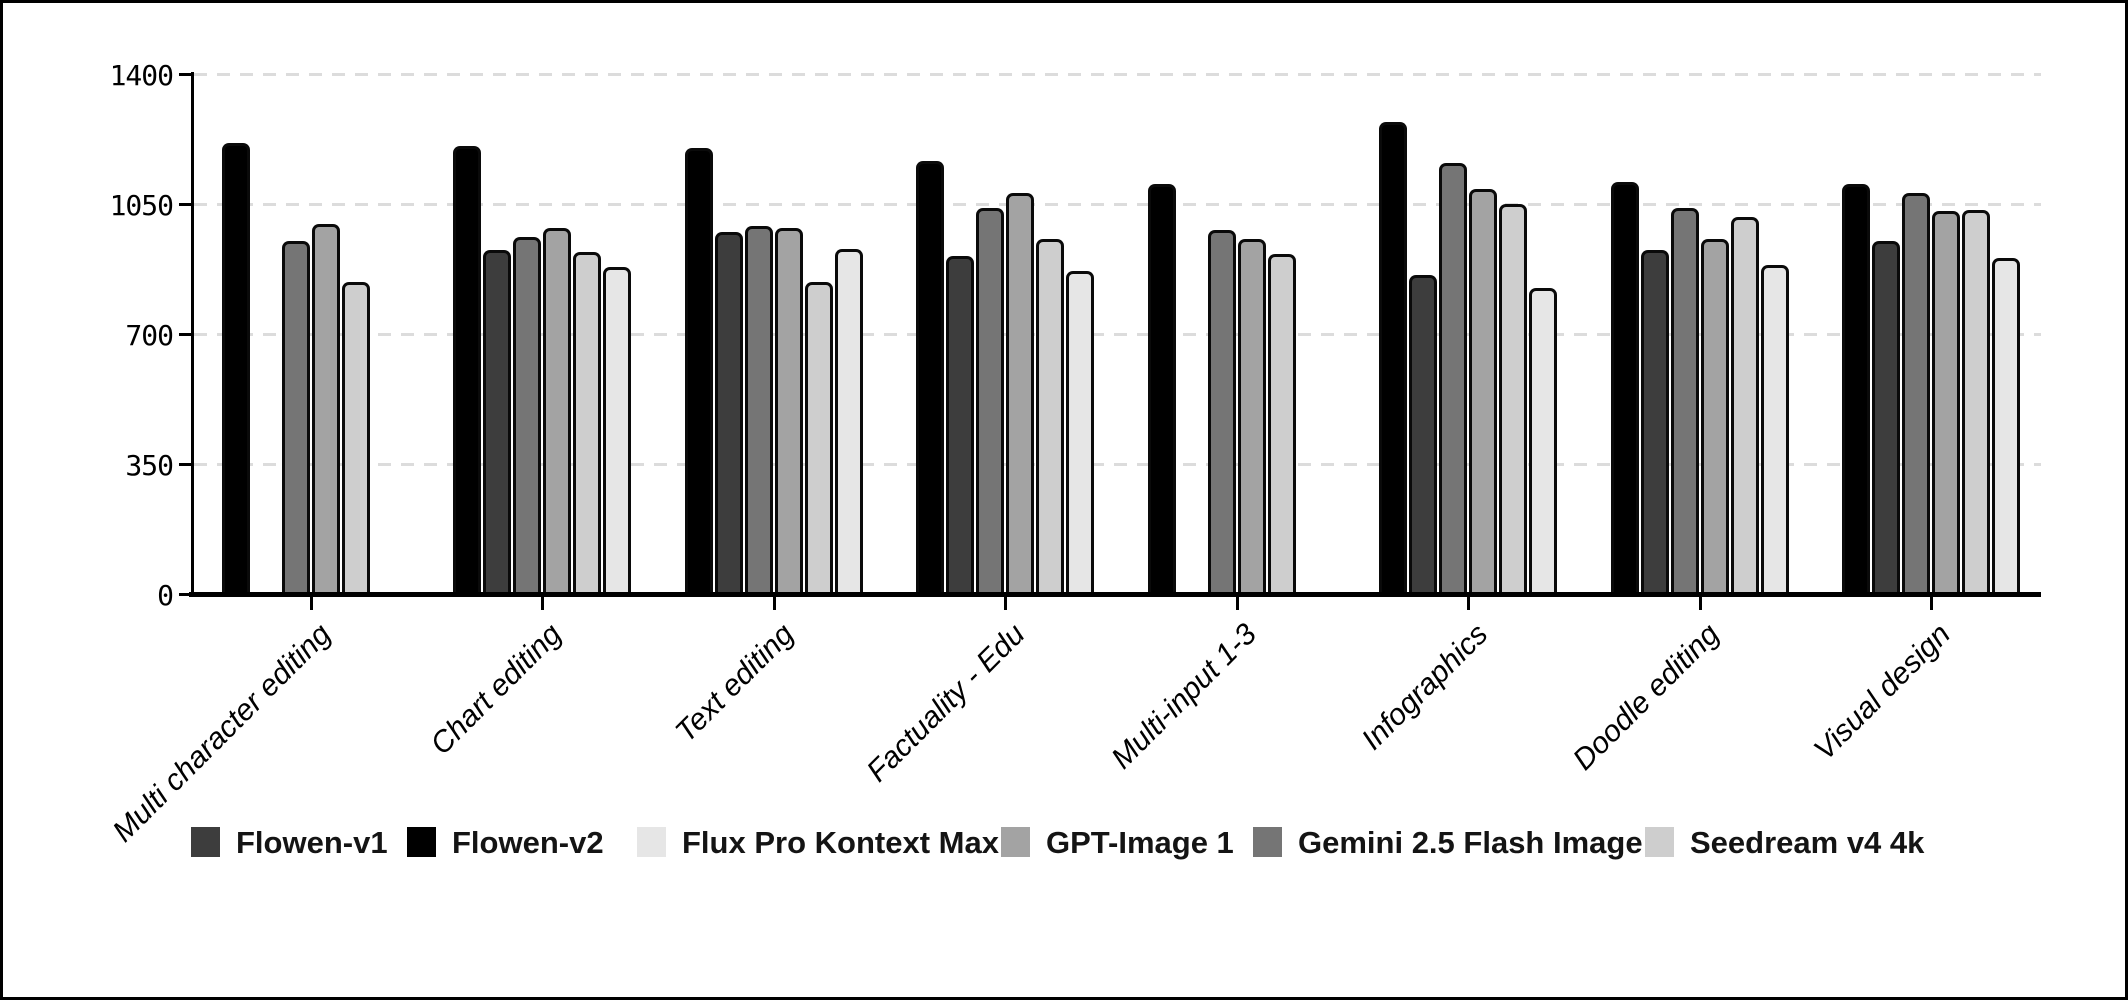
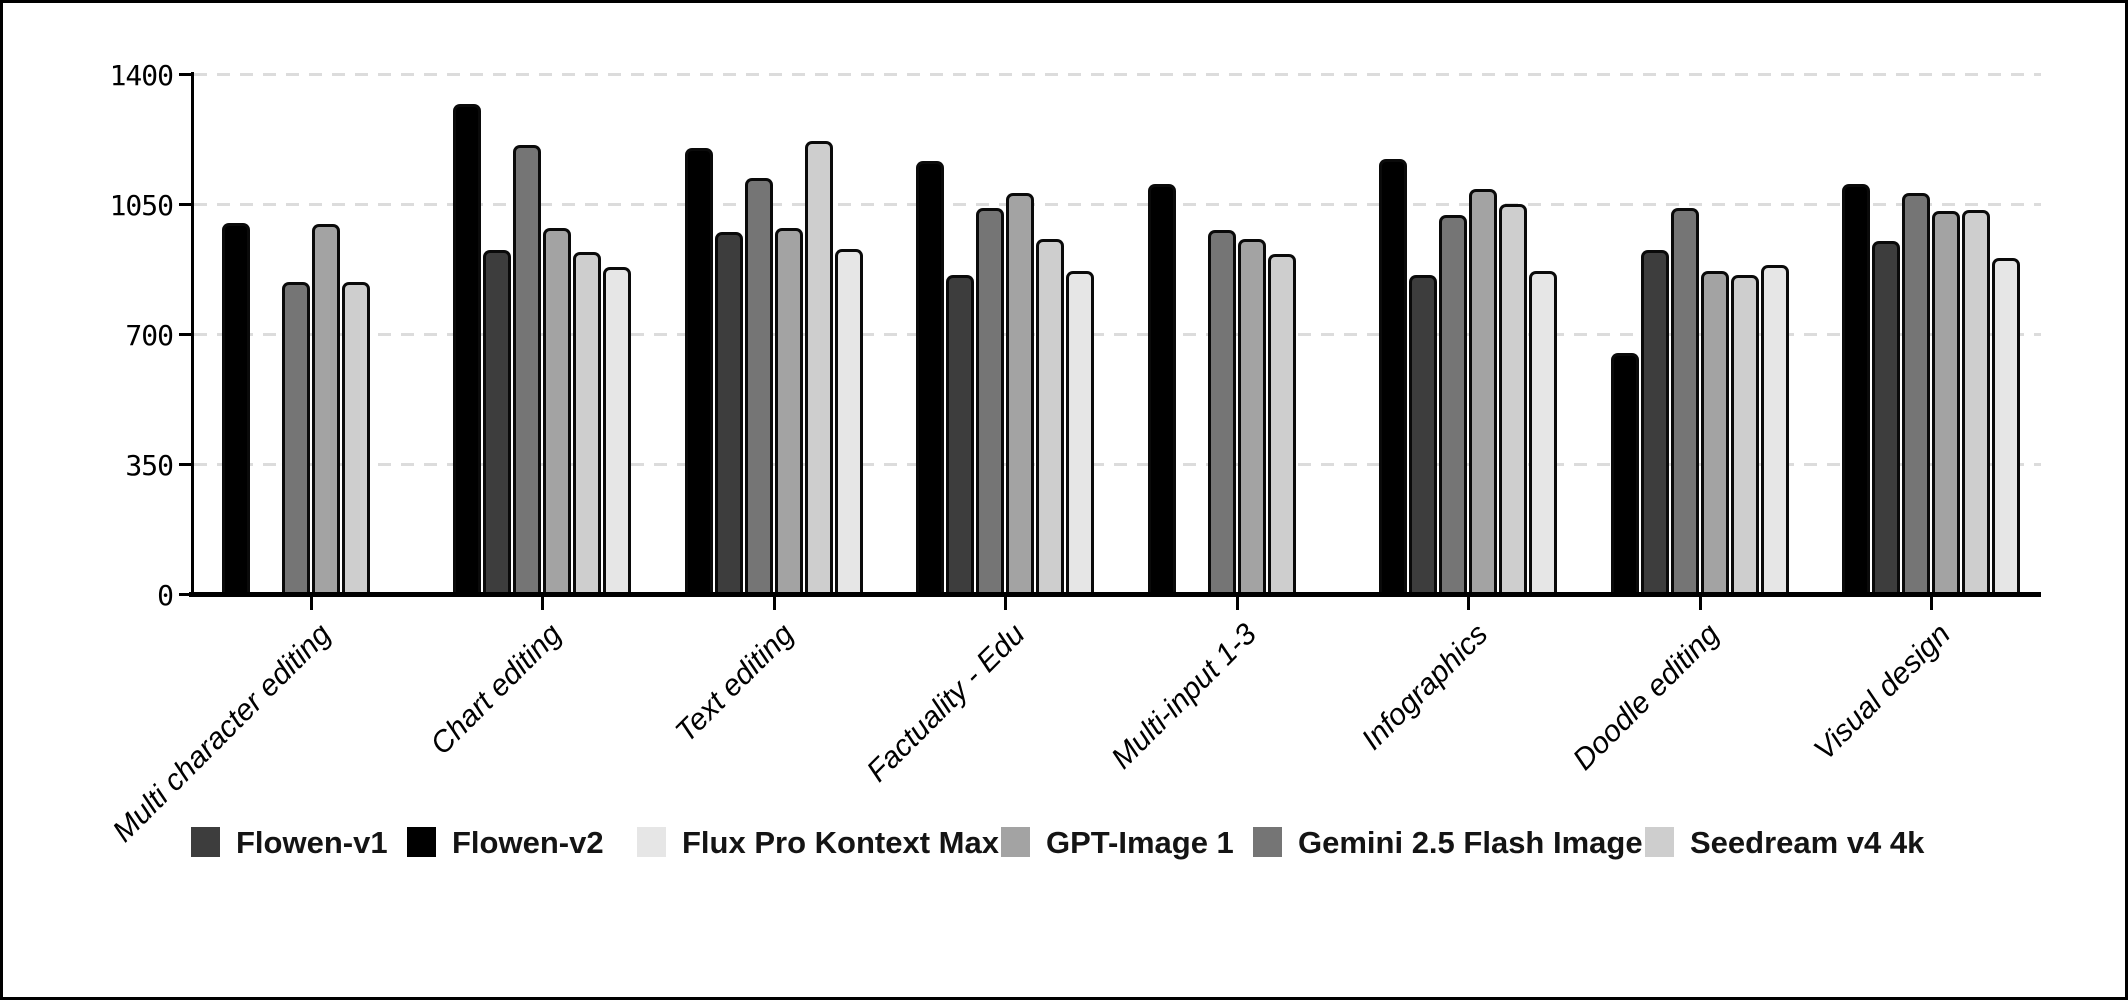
Flowen-v2/Multi character editing: 1220 -> 1000
Gemini 2.5 Flash Image/Multi character editing: 950 -> 840
Flowen-v2/Chart editing: 1200 -> 1320
Gemini 2.5 Flash Image/Chart editing: 960 -> 1210
Gemini 2.5 Flash Image/Text editing: 990 -> 1120
Seedream v4 4k/Text editing: 840 -> 1220
Flowen-v1/Factuality - Edu: 910 -> 860
Flowen-v2/Infographics: 1270 -> 1170
Flux Pro Kontext Max/Infographics: 820 -> 870
Gemini 2.5 Flash Image/Infographics: 1160 -> 1020
Flowen-v2/Doodle editing: 1110 -> 650
GPT-Image 1/Doodle editing: 960 -> 870
Seedream v4 4k/Doodle editing: 1020 -> 860
